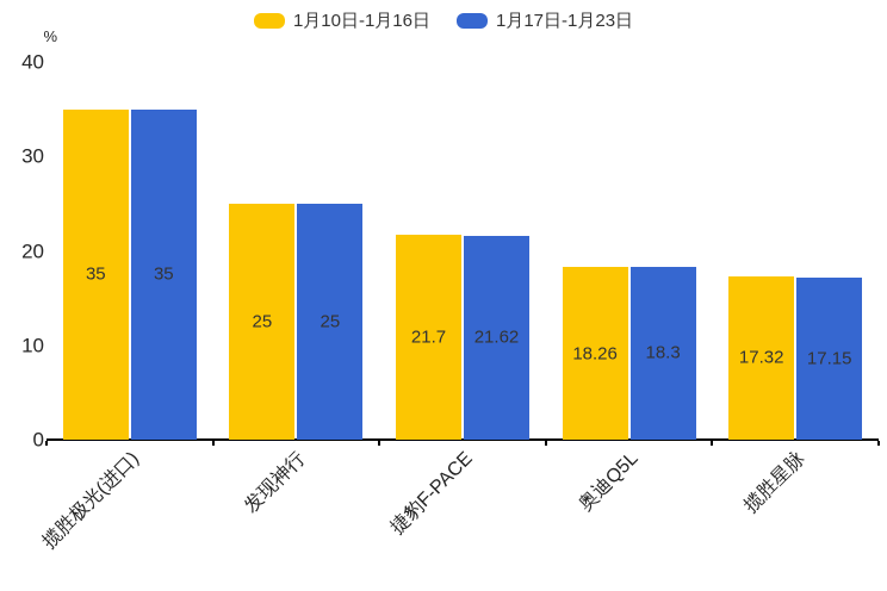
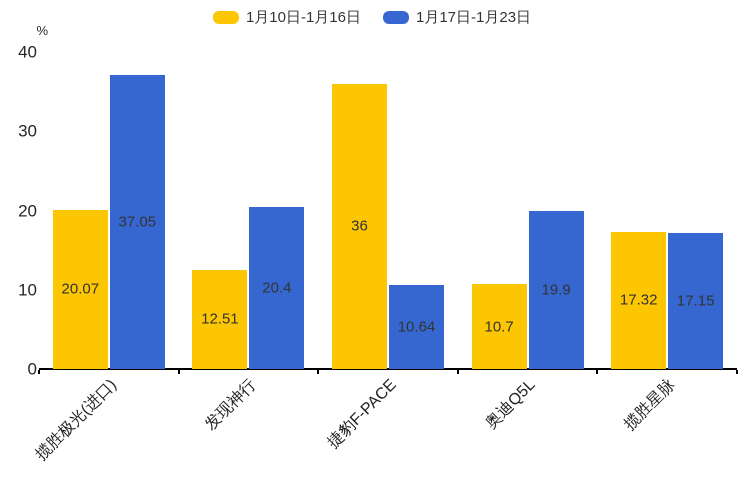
1月10日-1月16日/揽胜极光(进口): 35 -> 20.07
1月17日-1月23日/揽胜极光(进口): 35 -> 37.05
1月10日-1月16日/发现神行: 25 -> 12.51
1月17日-1月23日/发现神行: 25 -> 20.4
1月10日-1月16日/捷豹F-PACE: 21.7 -> 36
1月17日-1月23日/捷豹F-PACE: 21.62 -> 10.64
1月10日-1月16日/奥迪Q5L: 18.26 -> 10.7
1月17日-1月23日/奥迪Q5L: 18.3 -> 19.9
